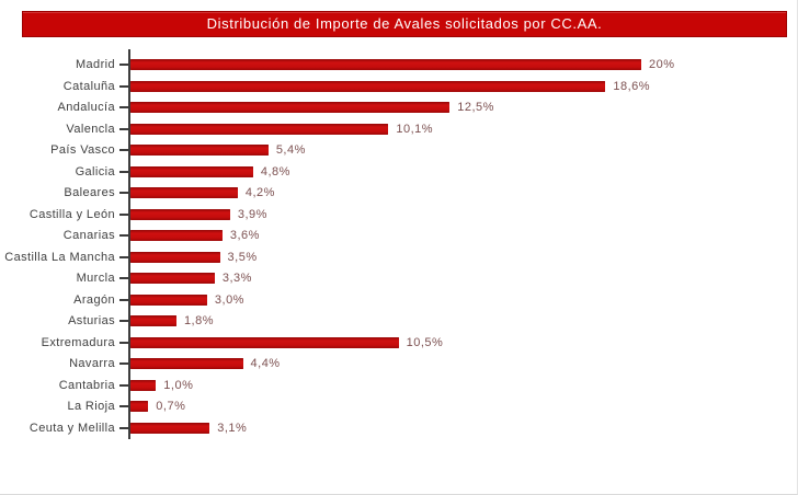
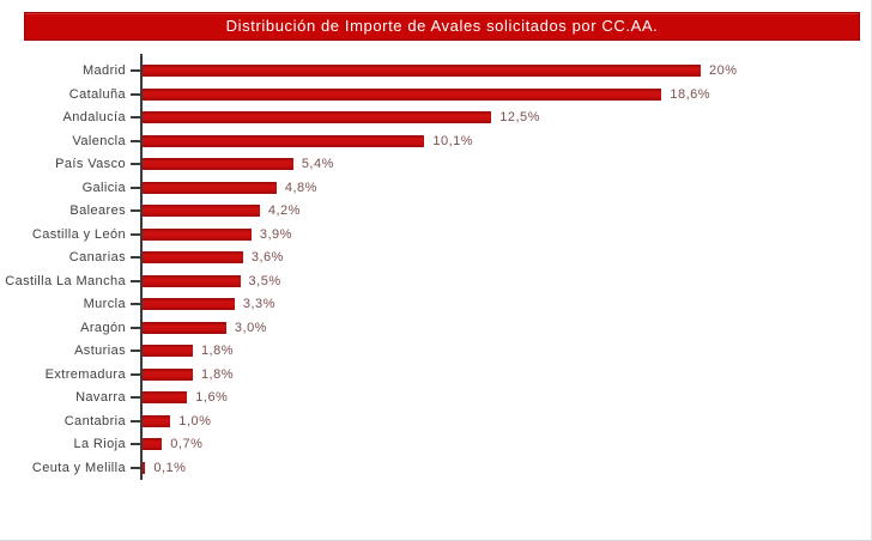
Extremadura: 10,5% -> 1,8%
Navarra: 4,4% -> 1,6%
Ceuta y Melilla: 3,1% -> 0,1%
